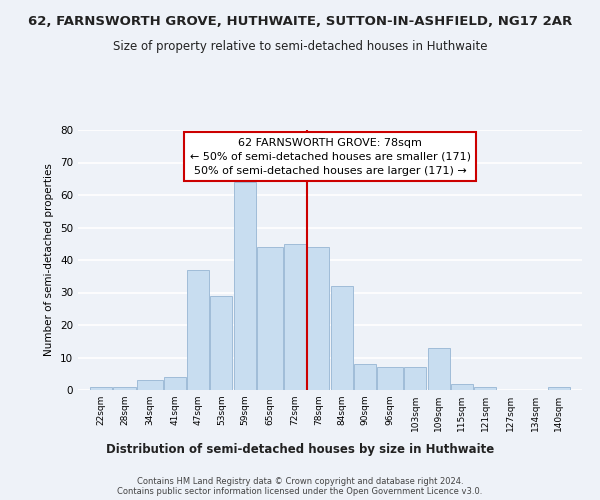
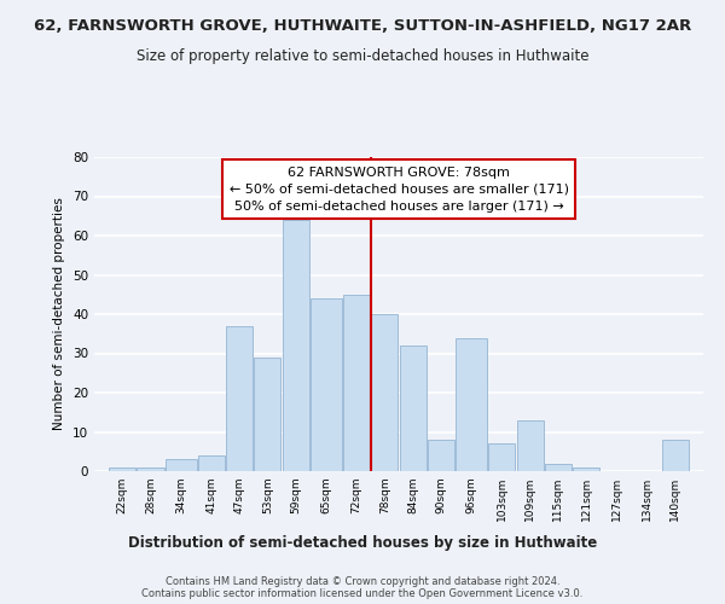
78sqm: 44 -> 40
96sqm: 7 -> 34
140sqm: 1 -> 8
